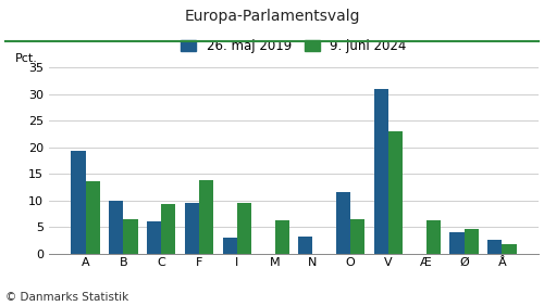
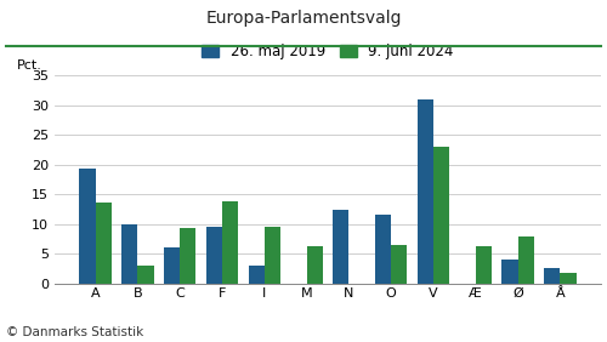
9. juni 2024/B: 6.5 -> 3.0
26. maj 2019/N: 3.3 -> 12.5
9. juni 2024/Ø: 4.6 -> 8.0
